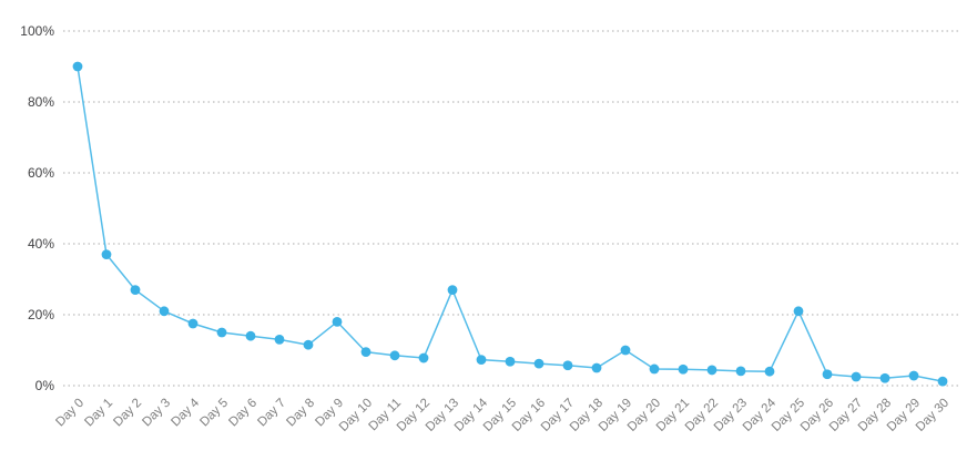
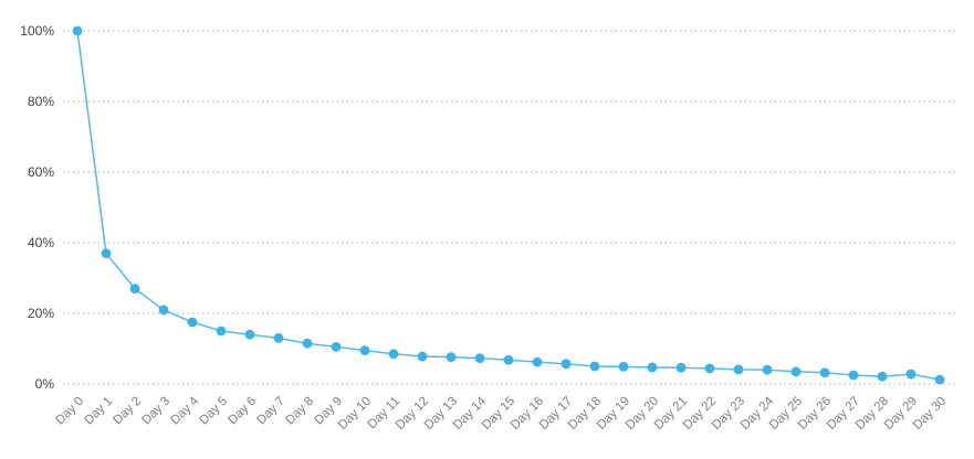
Day 0: 90% -> 100%
Day 9: 18% -> 10%
Day 13: 27% -> 8%
Day 19: 10% -> 5%
Day 25: 21% -> 4%
